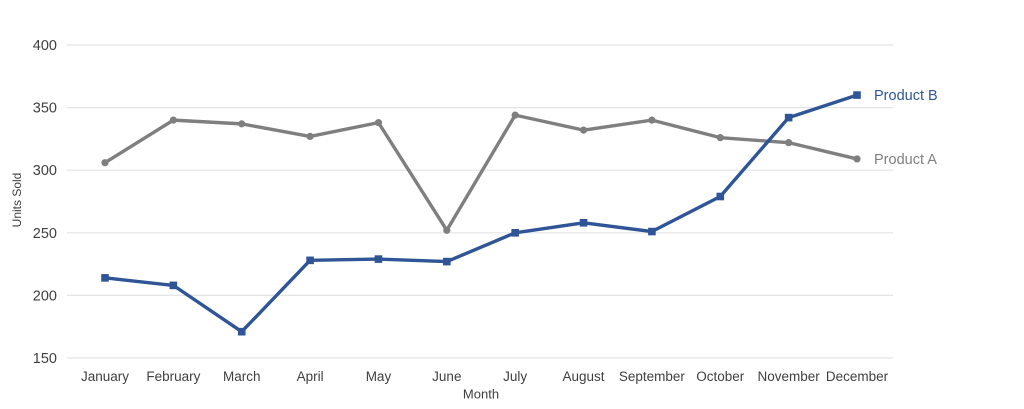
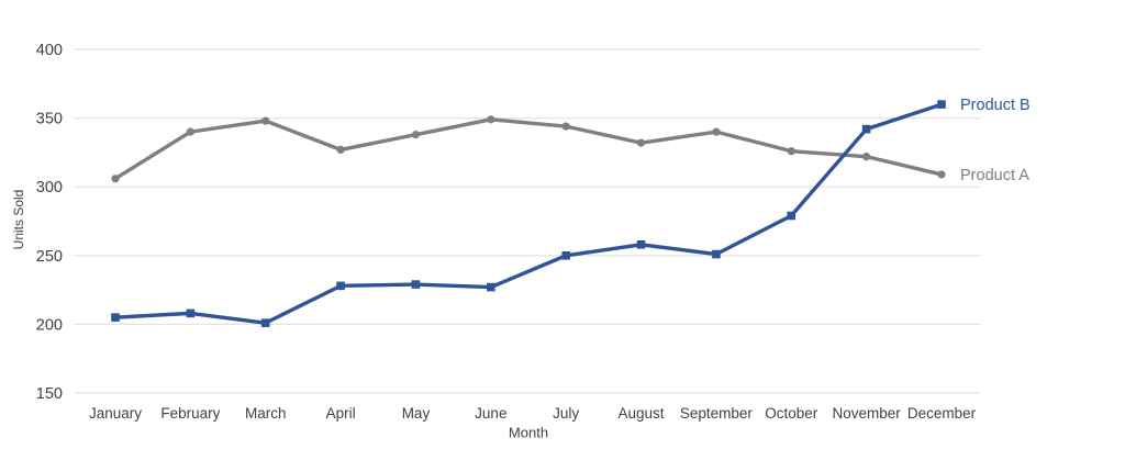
Product B/January: 214 -> 205
Product A/March: 337 -> 348
Product B/March: 171 -> 201
Product A/June: 252 -> 349
